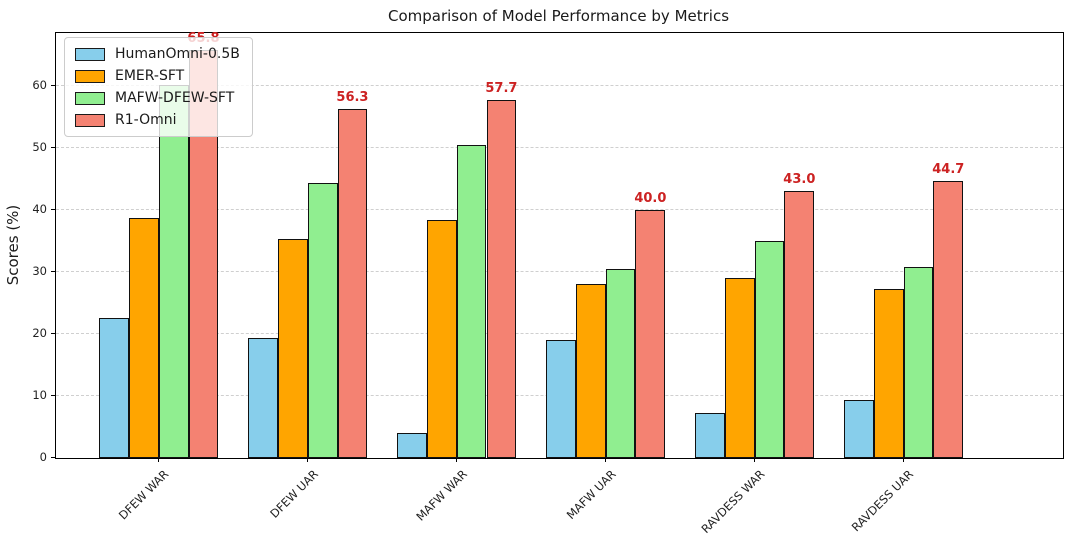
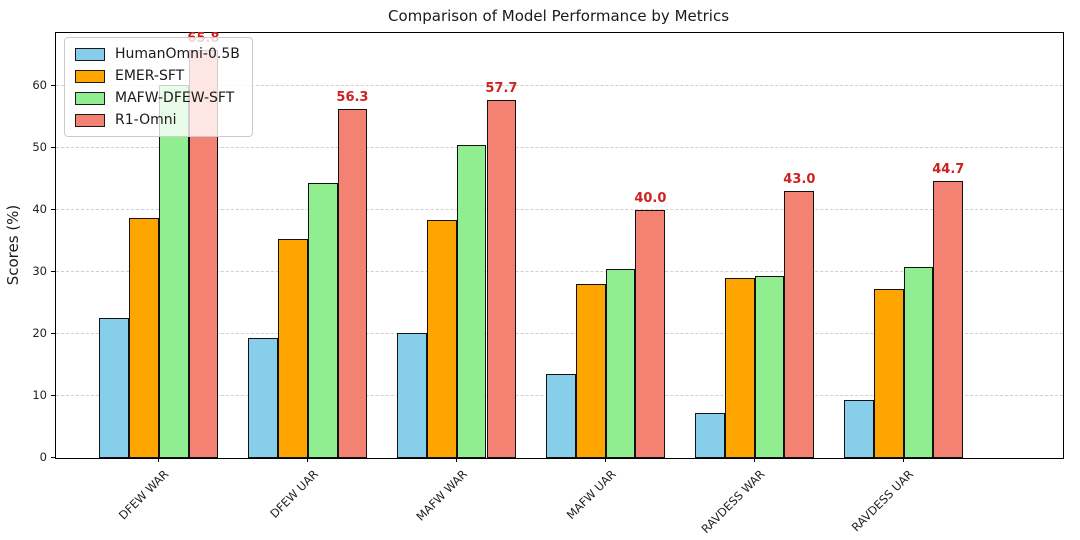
HumanOmni-0.5B/MAFW WAR: 4 -> 20
HumanOmni-0.5B/MAFW UAR: 19 -> 14
MAFW-DFEW-SFT/RAVDESS WAR: 35 -> 29
